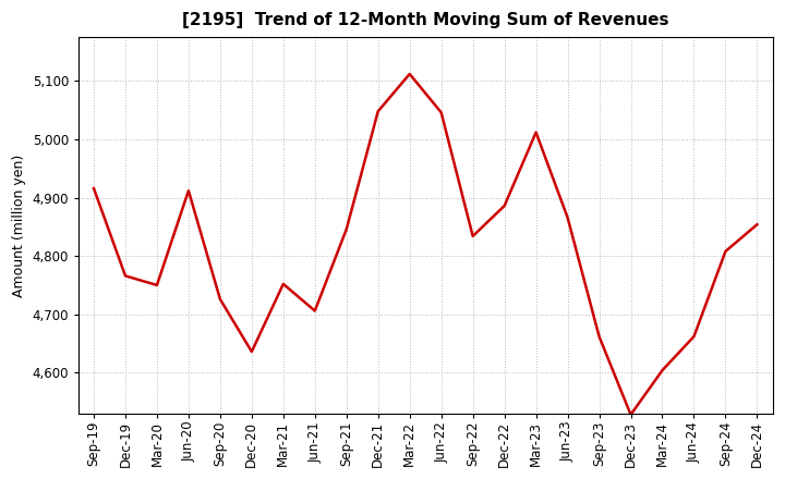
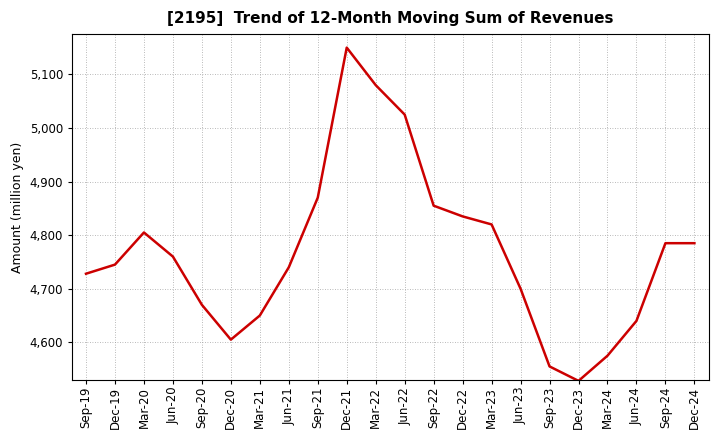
Sep-19: 4,916 -> 4,728
Dec-19: 4,766 -> 4,745
Mar-20: 4,750 -> 4,805
Jun-20: 4,912 -> 4,760
Sep-20: 4,726 -> 4,670
Dec-20: 4,636 -> 4,605
Mar-21: 4,752 -> 4,650
Jun-21: 4,706 -> 4,740
Sep-21: 4,846 -> 4,870
Dec-21: 5,048 -> 5,150
Mar-22: 5,112 -> 5,080
Jun-22: 5,046 -> 5,025
Sep-22: 4,834 -> 4,855
Dec-22: 4,886 -> 4,835
Mar-23: 5,012 -> 4,820
Jun-23: 4,866 -> 4,700
Sep-23: 4,662 -> 4,555
Mar-24: 4,604 -> 4,575
Jun-24: 4,662 -> 4,640
Sep-24: 4,808 -> 4,785
Dec-24: 4,854 -> 4,785
